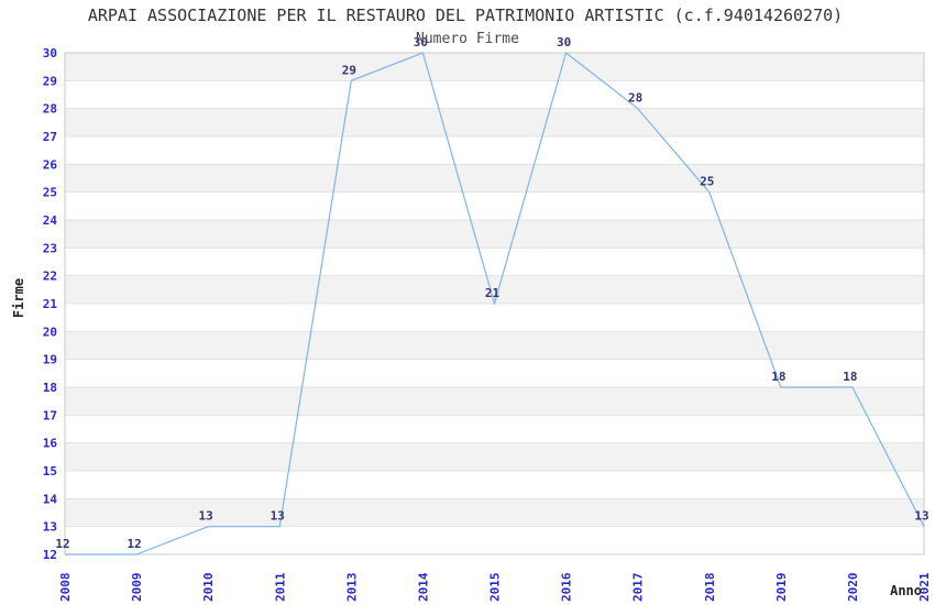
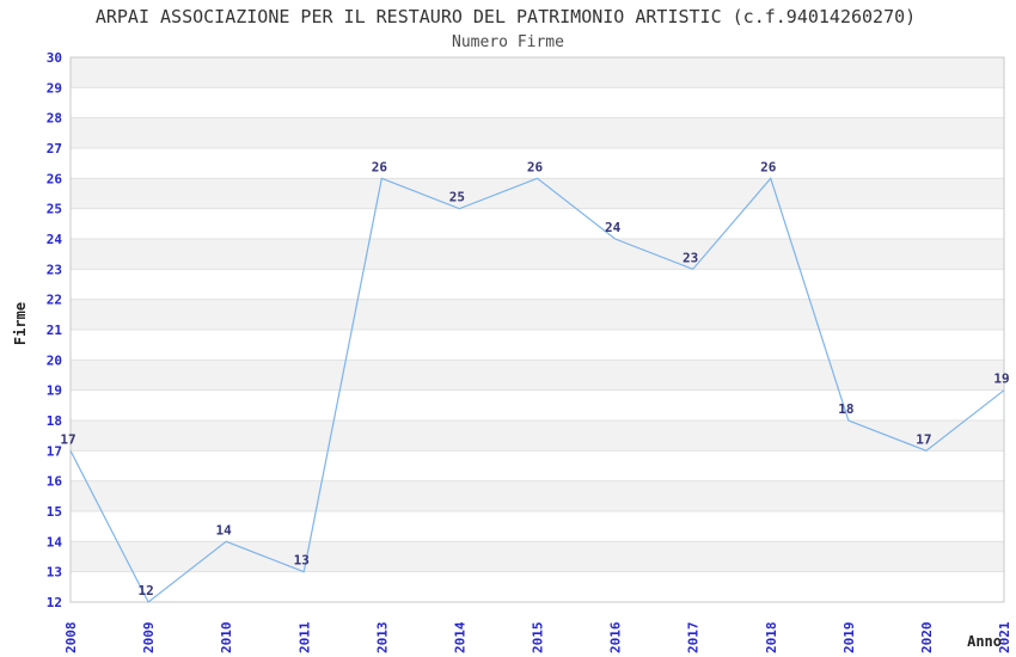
2008: 12 -> 17
2010: 13 -> 14
2013: 29 -> 26
2014: 30 -> 25
2015: 21 -> 26
2016: 30 -> 24
2017: 28 -> 23
2018: 25 -> 26
2020: 18 -> 17
2021: 13 -> 19
